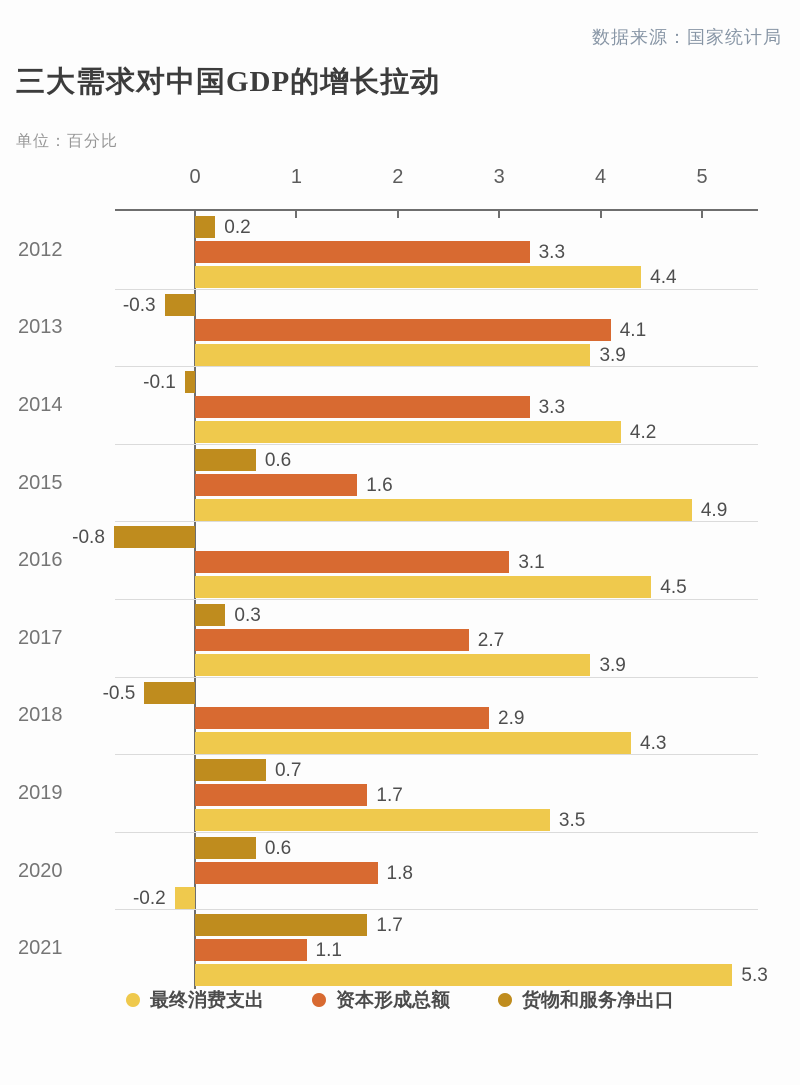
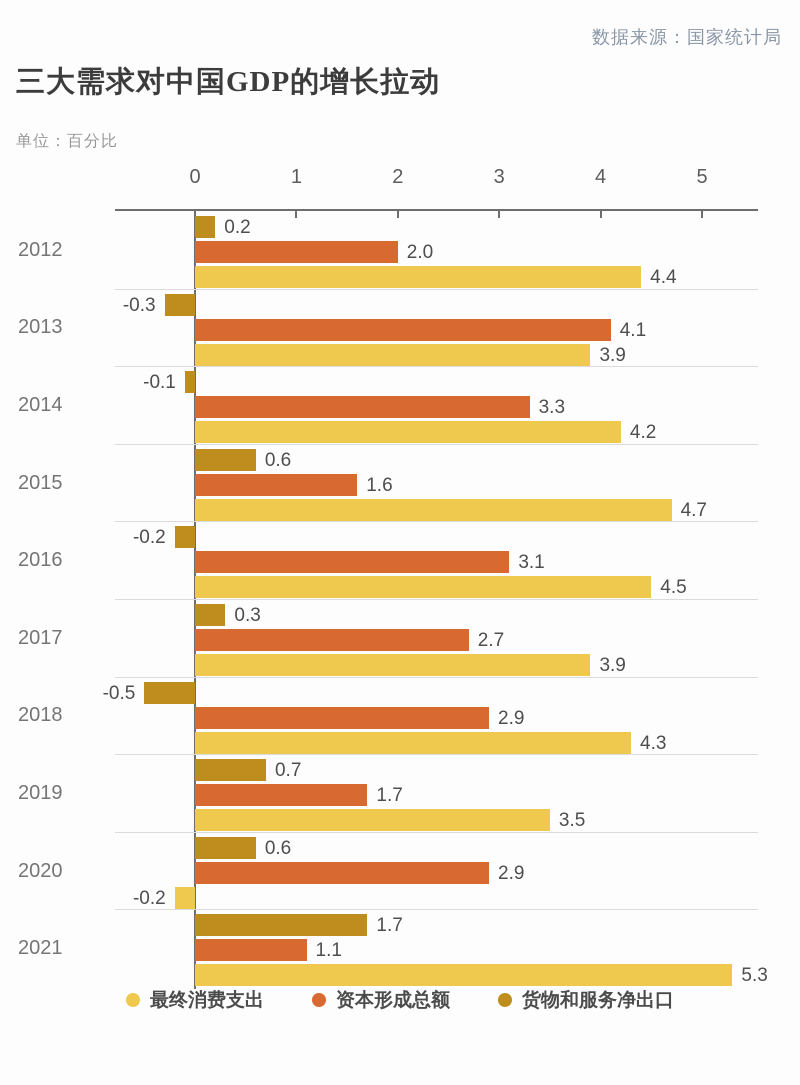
资本形成总额/2012: 3.3 -> 2.0
最终消费支出/2015: 4.9 -> 4.7
货物和服务净出口/2016: -0.8 -> -0.2
资本形成总额/2020: 1.8 -> 2.9
